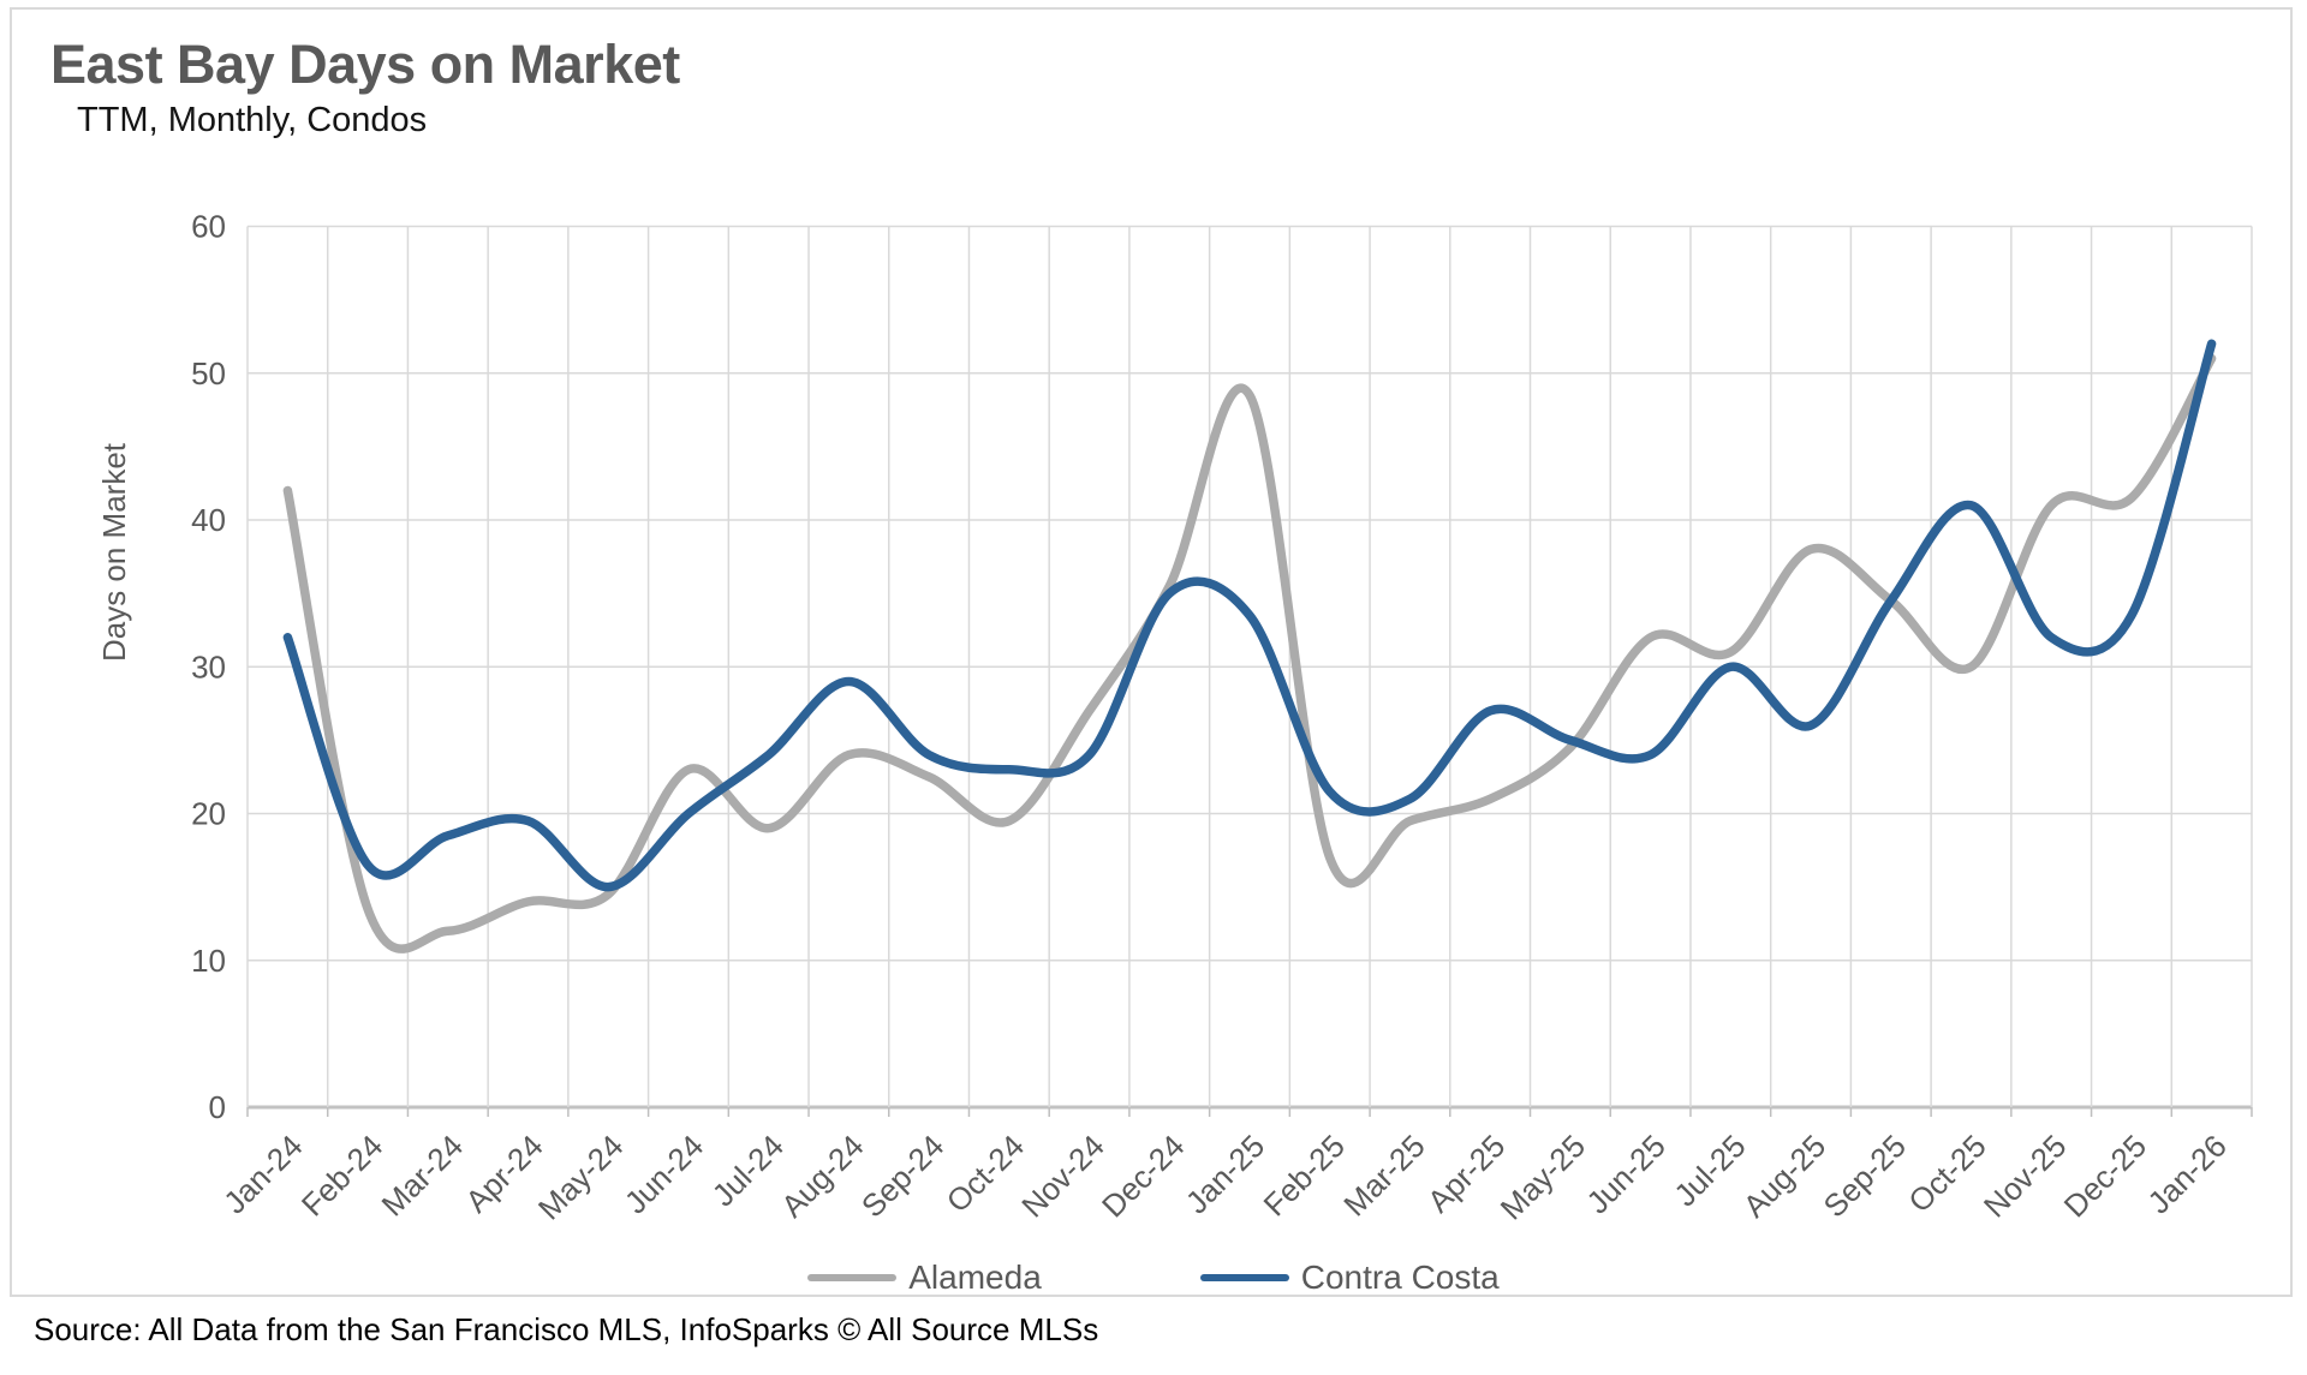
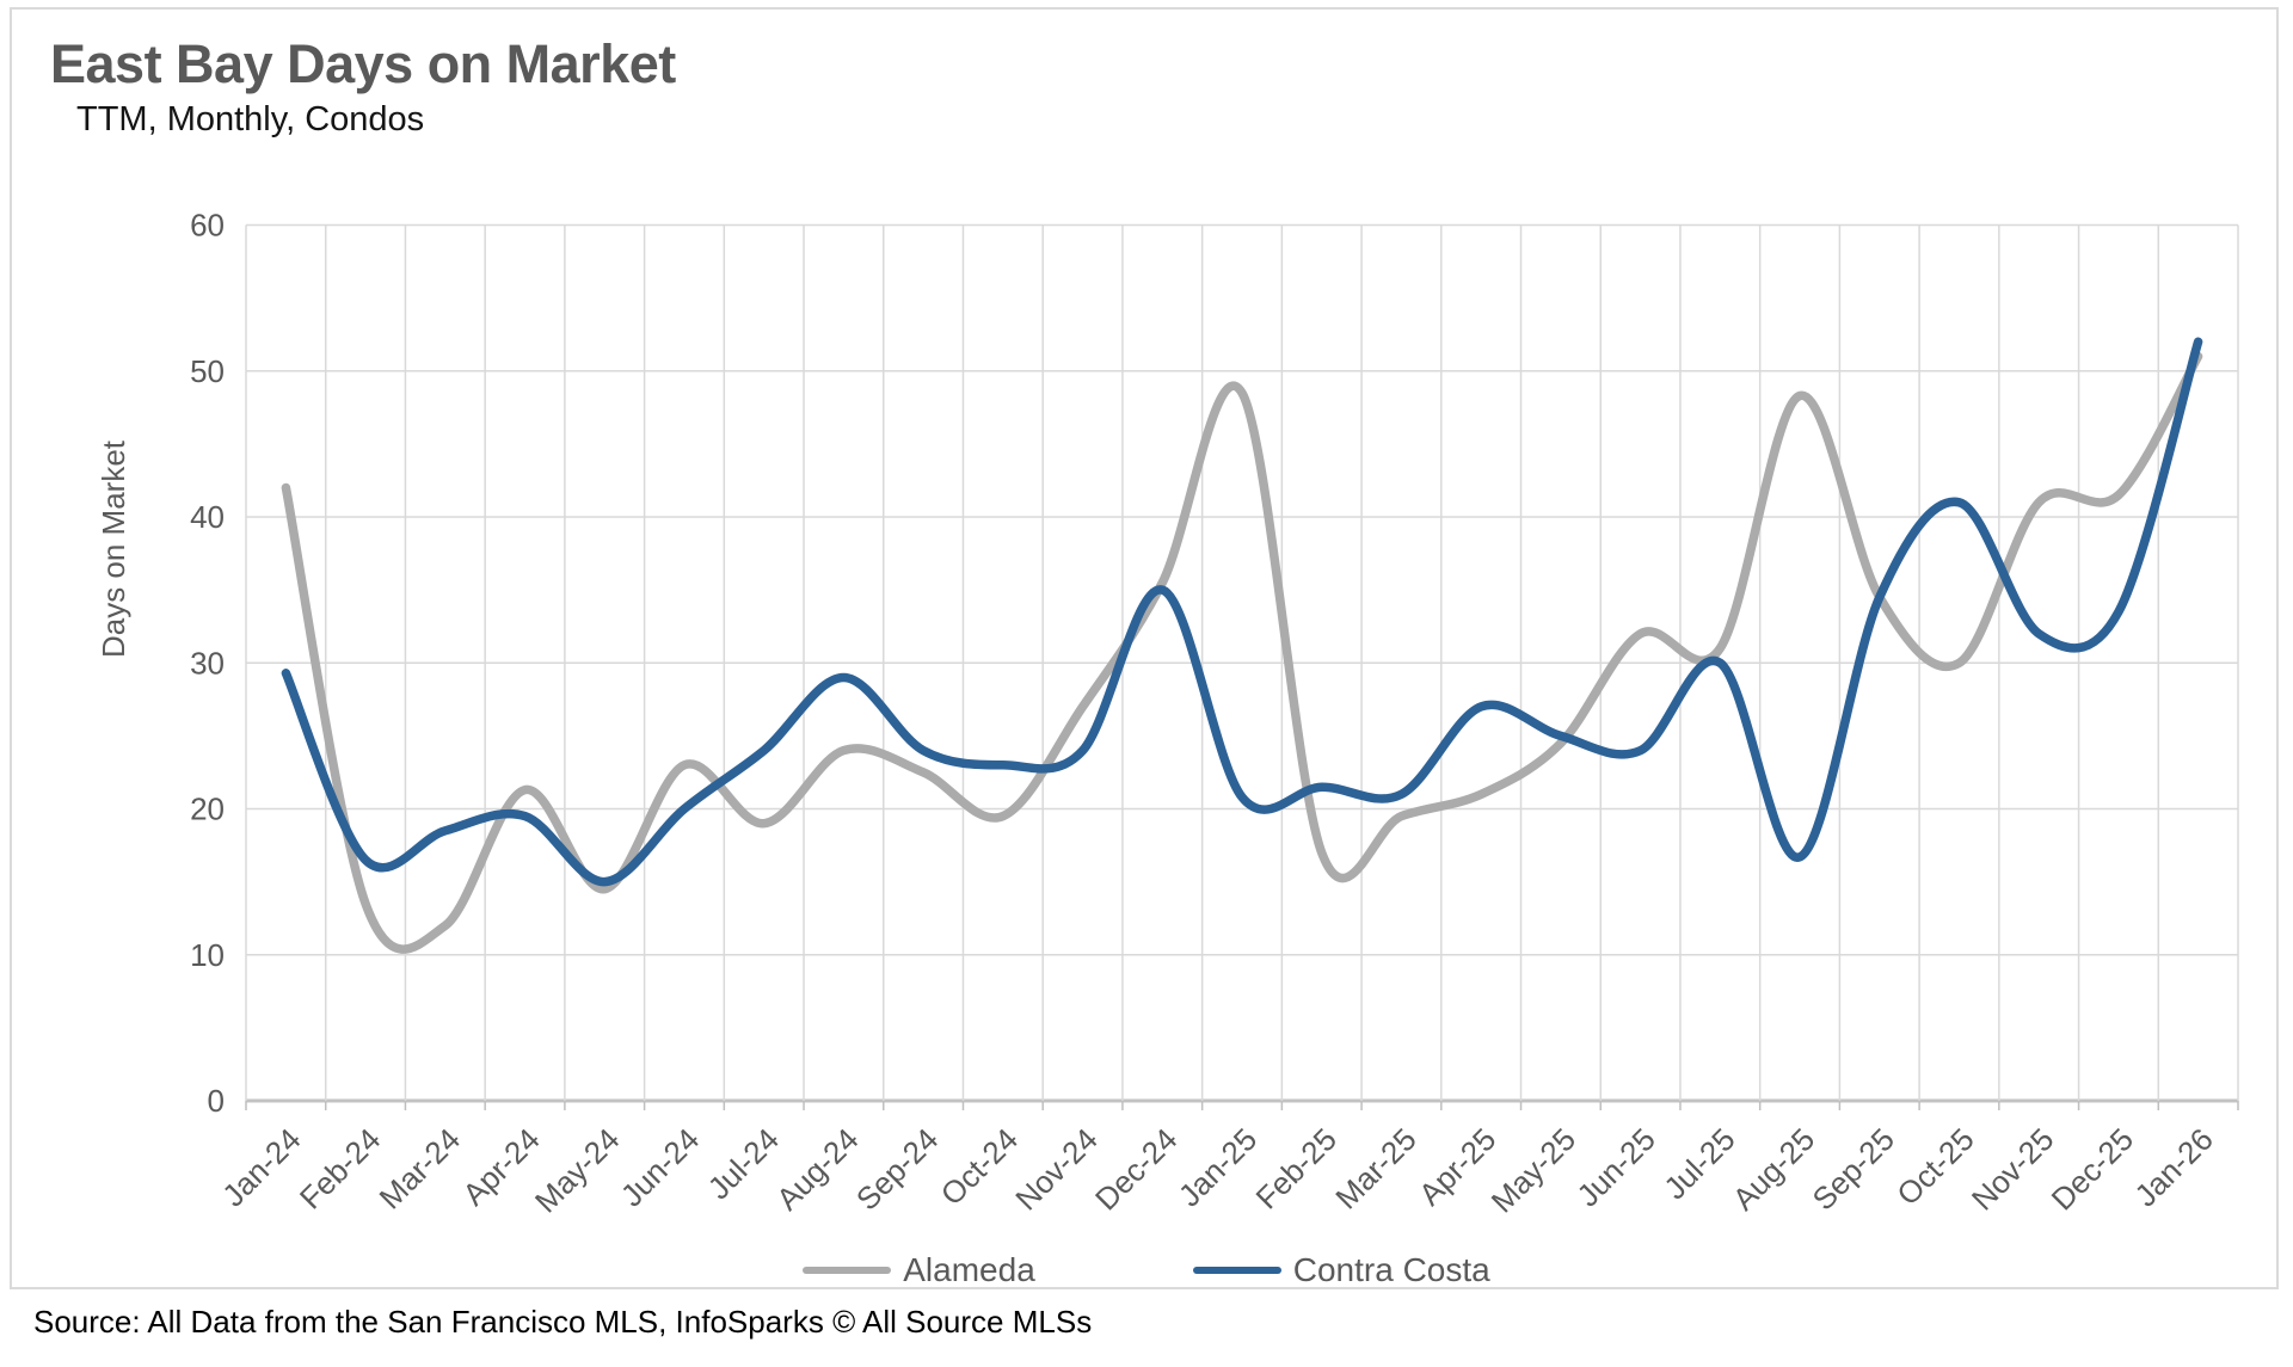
Contra Costa/Jan-24: 32.0 -> 29.3
Alameda/Apr-24: 14.0 -> 21.3
Contra Costa/Jan-25: 33.5 -> 20.8
Alameda/Aug-25: 38.0 -> 48.3
Contra Costa/Aug-25: 26.0 -> 16.7
